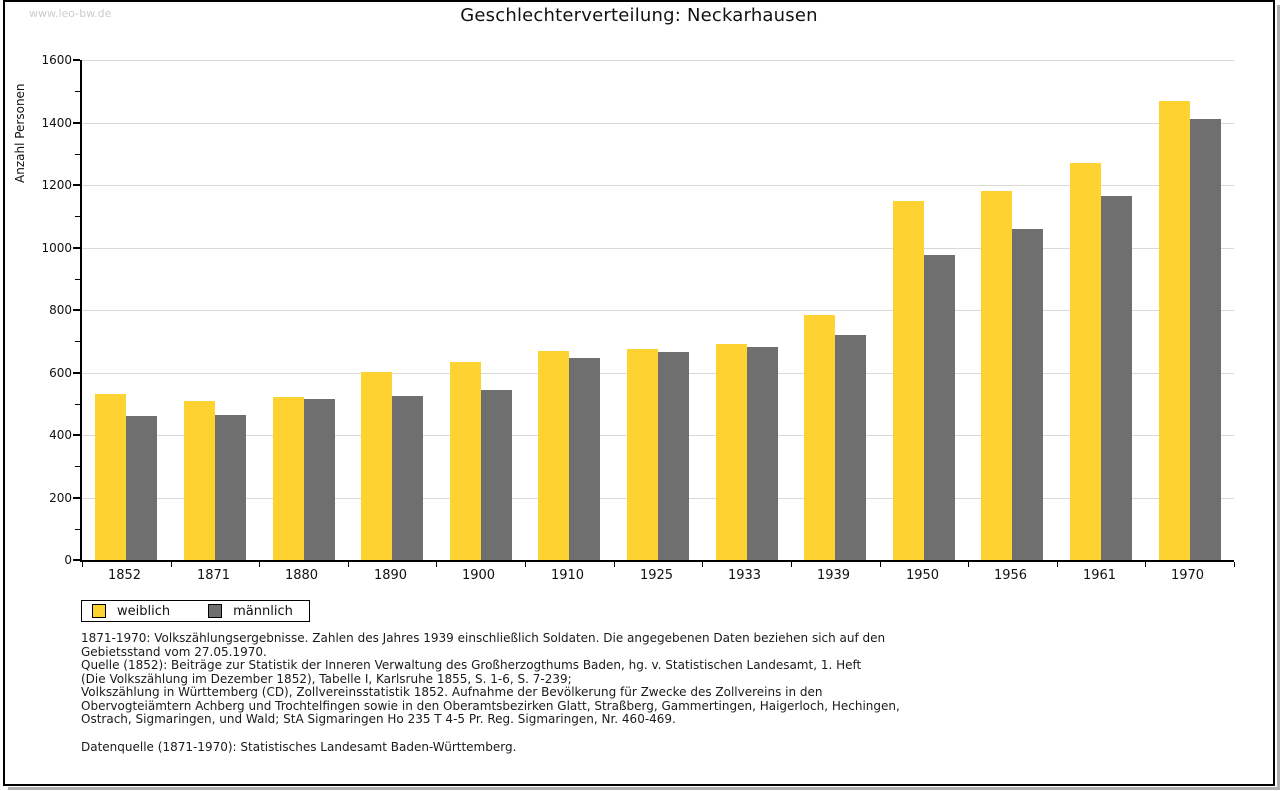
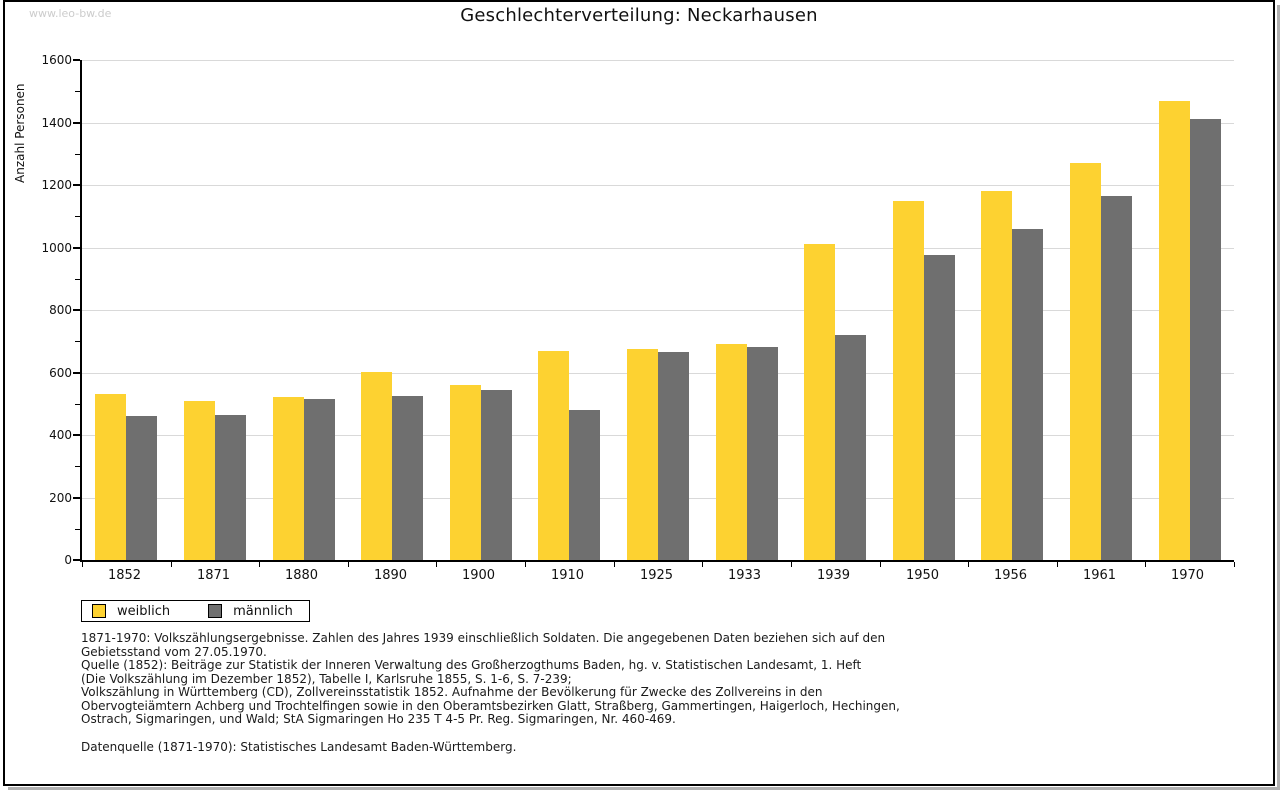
weiblich/1900: 640 -> 560
männlich/1910: 640 -> 480
weiblich/1939: 780 -> 1010
